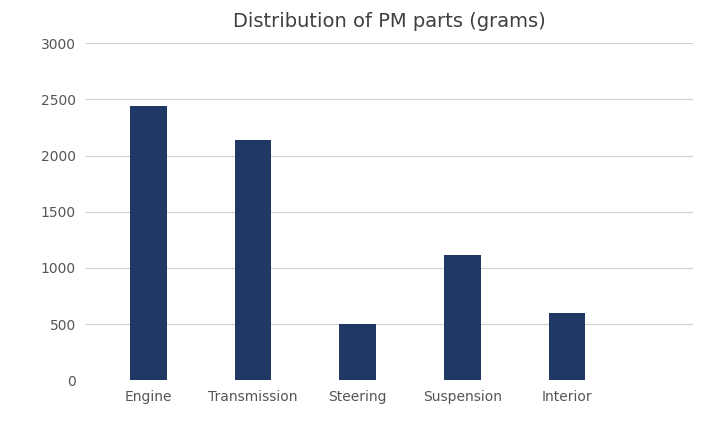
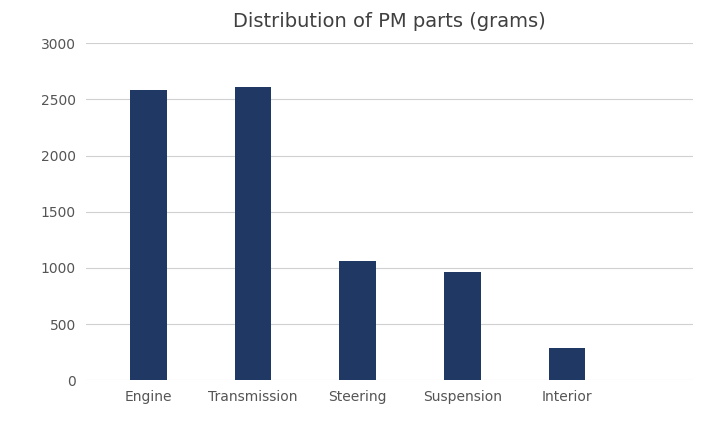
Engine: 2440 -> 2580
Transmission: 2140 -> 2610
Steering: 500 -> 1060
Suspension: 1110 -> 960
Interior: 600 -> 290
